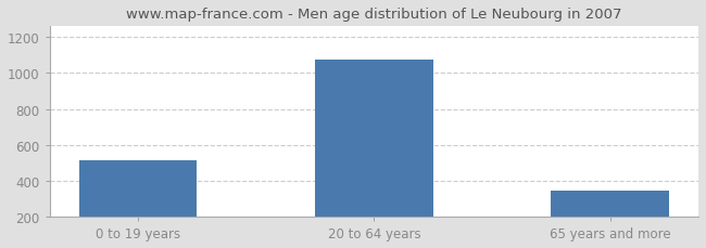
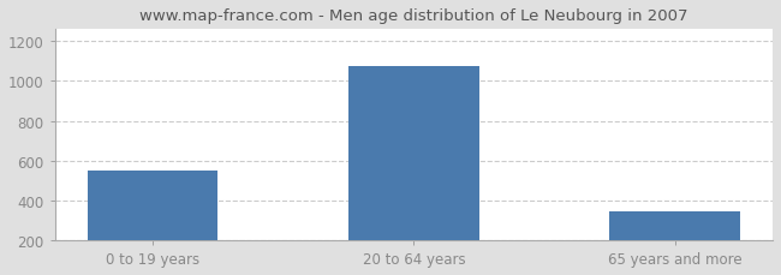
0 to 19 years: 520 -> 550
